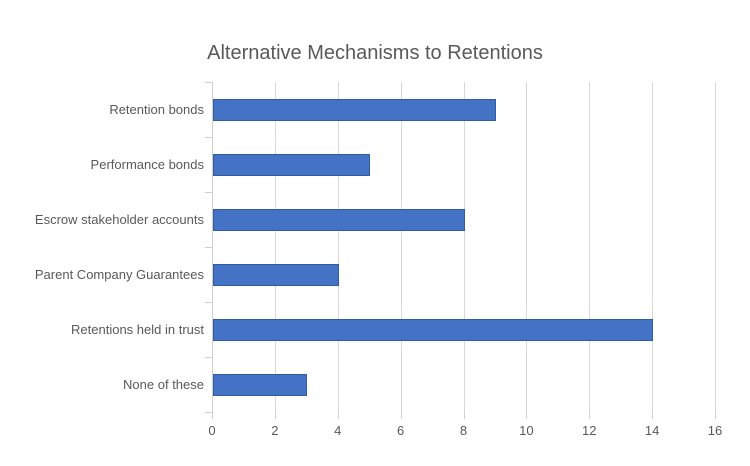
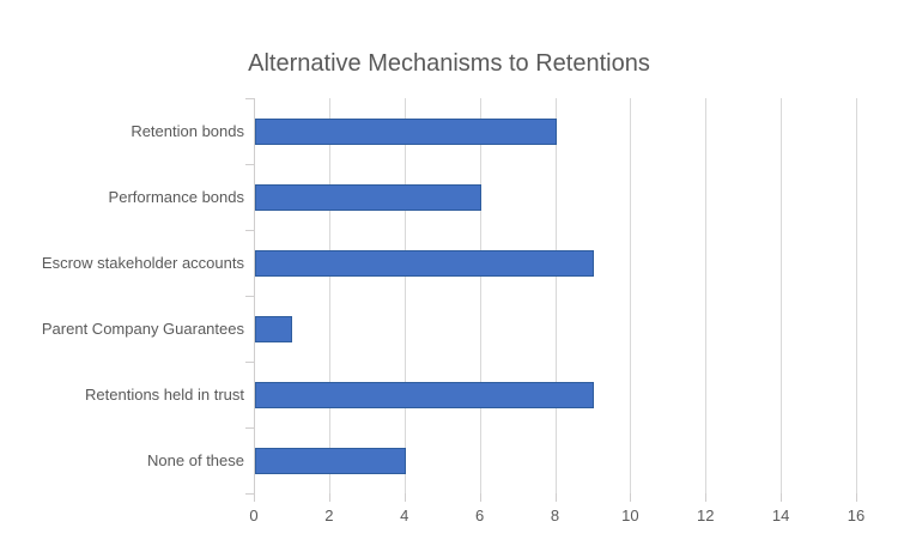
Retention bonds: 9 -> 8
Performance bonds: 5 -> 6
Escrow stakeholder accounts: 8 -> 9
Parent Company Guarantees: 4 -> 1
Retentions held in trust: 14 -> 9
None of these: 3 -> 4
